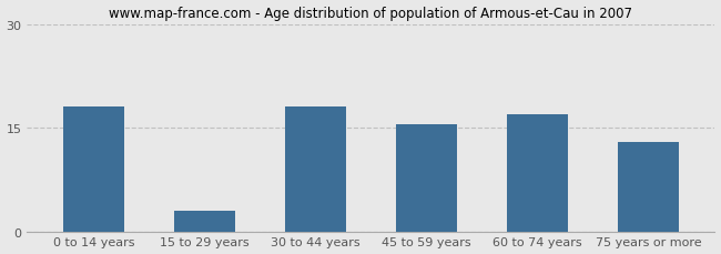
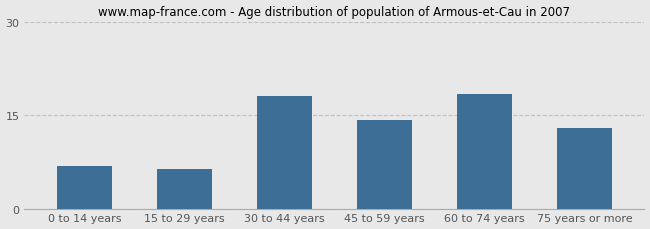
0 to 14 years: 18.0 -> 6.8
15 to 29 years: 3.0 -> 6.4
45 to 59 years: 15.5 -> 14.2
60 to 74 years: 17.0 -> 18.4
